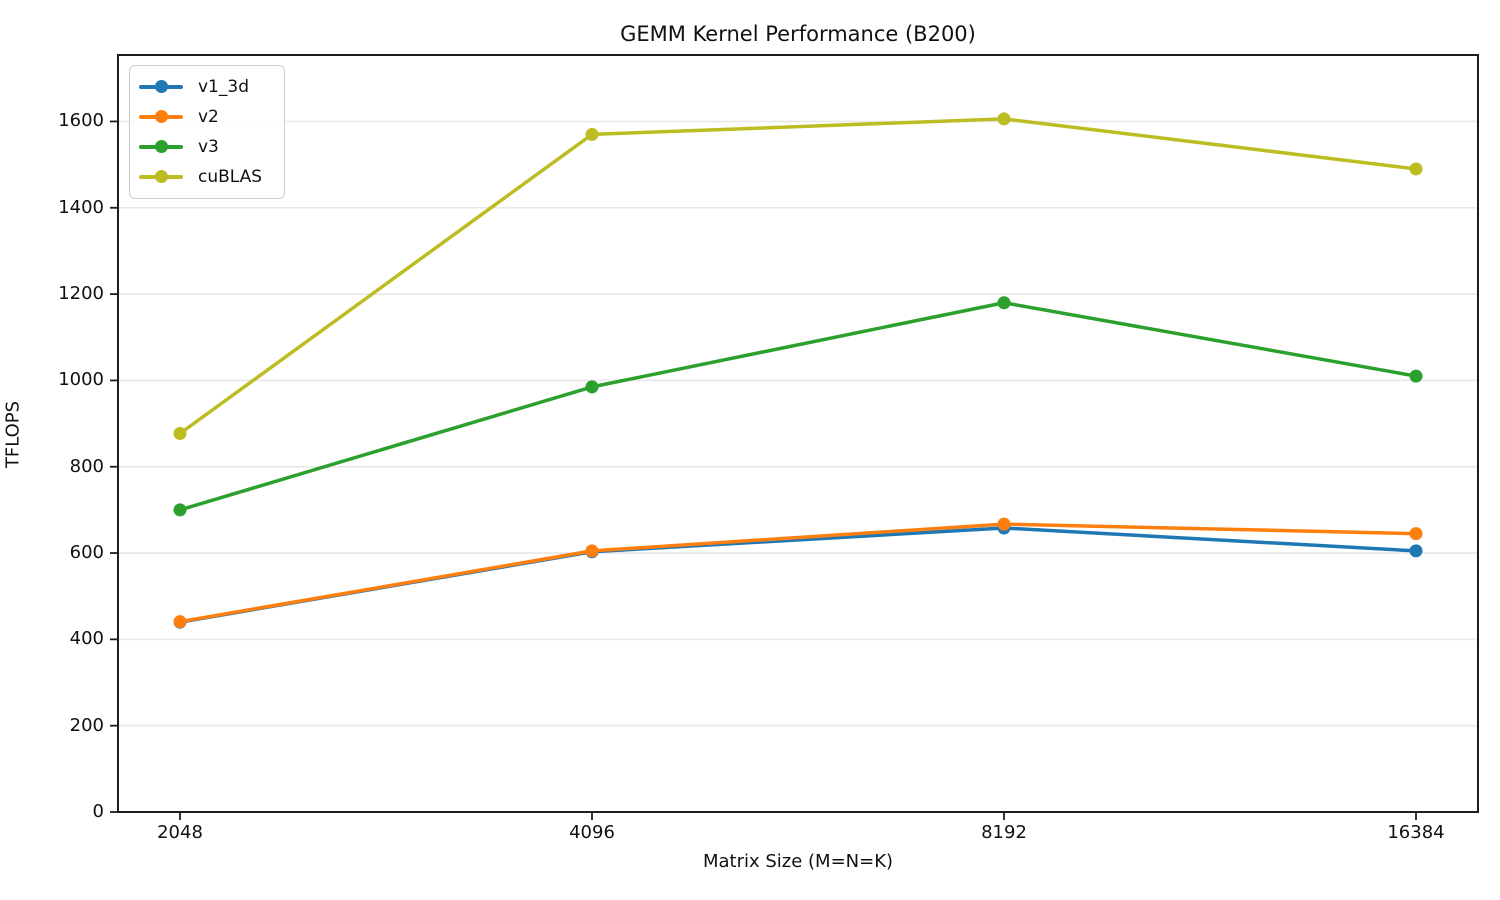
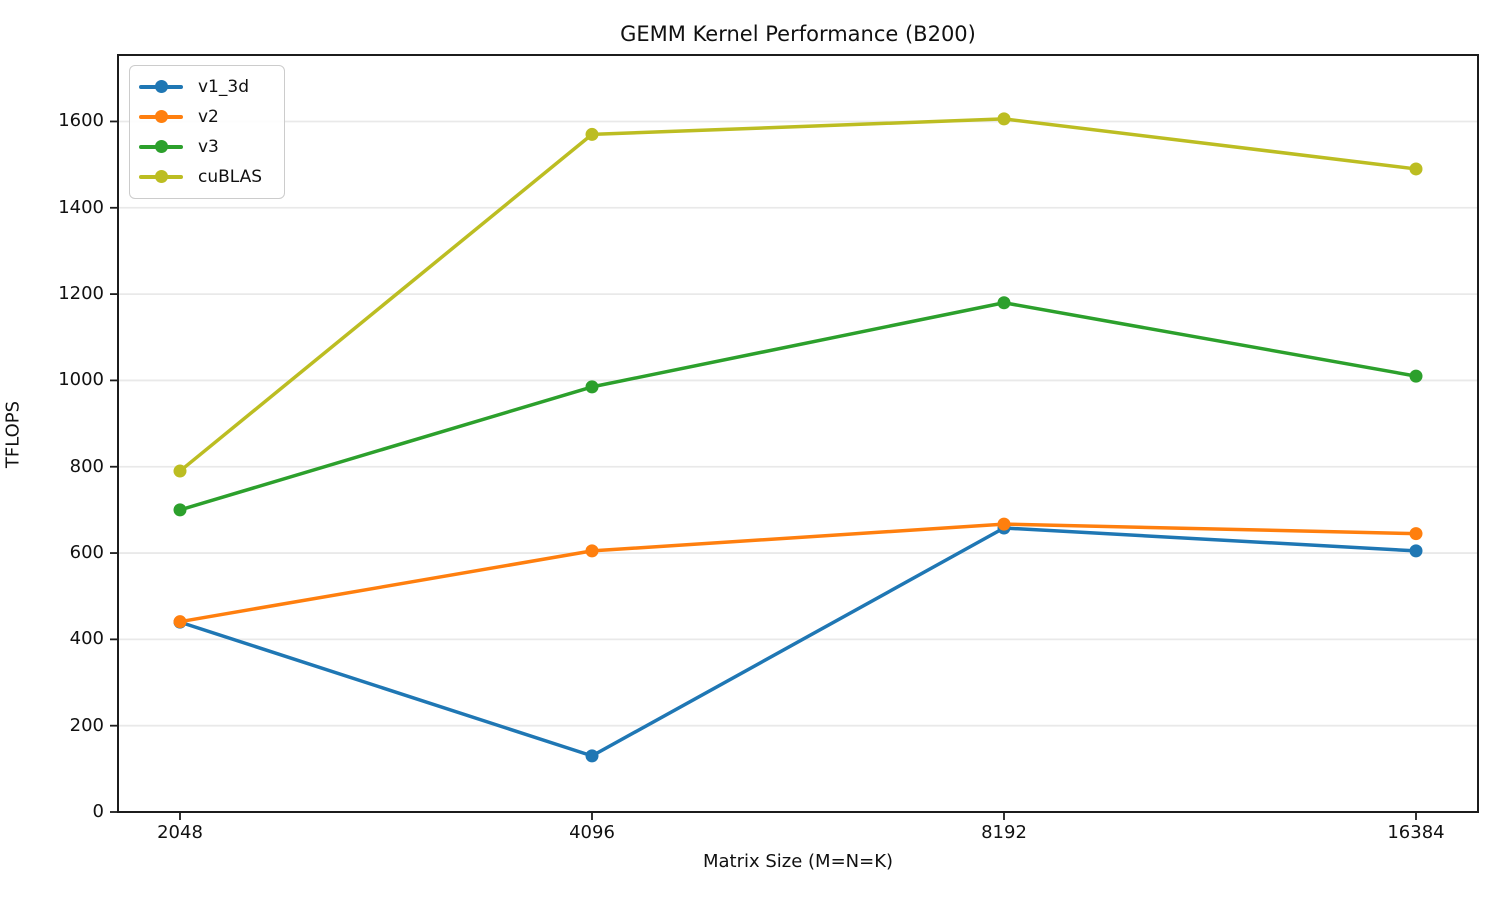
cuBLAS/2048: 880 -> 790
v1_3d/4096: 600 -> 130
